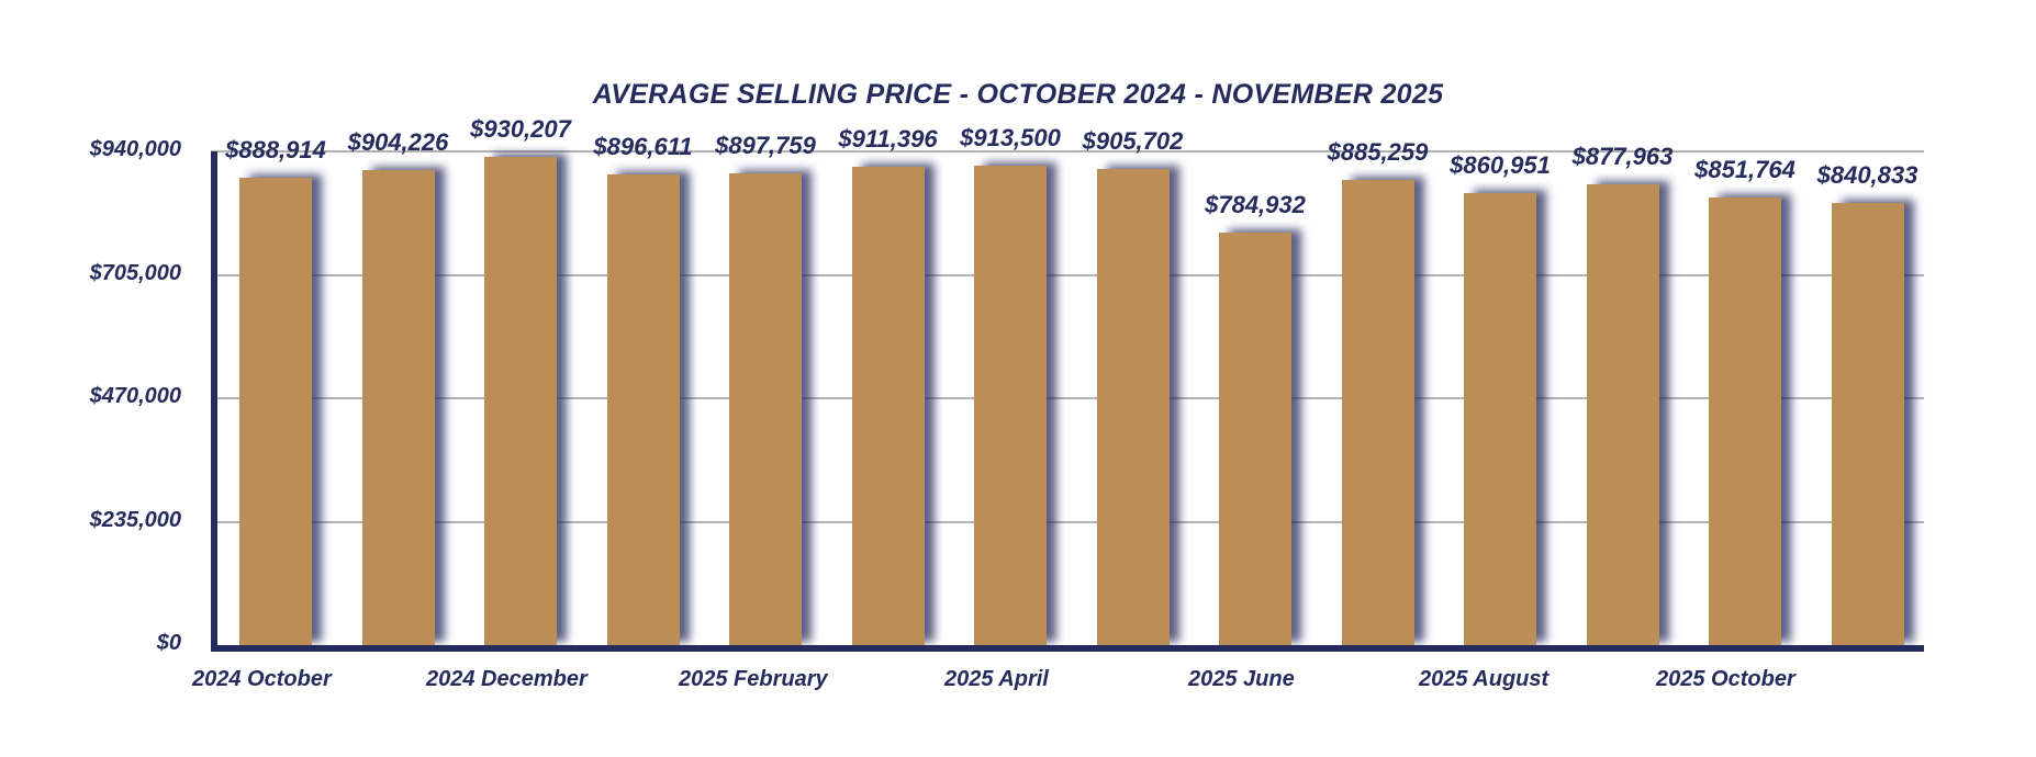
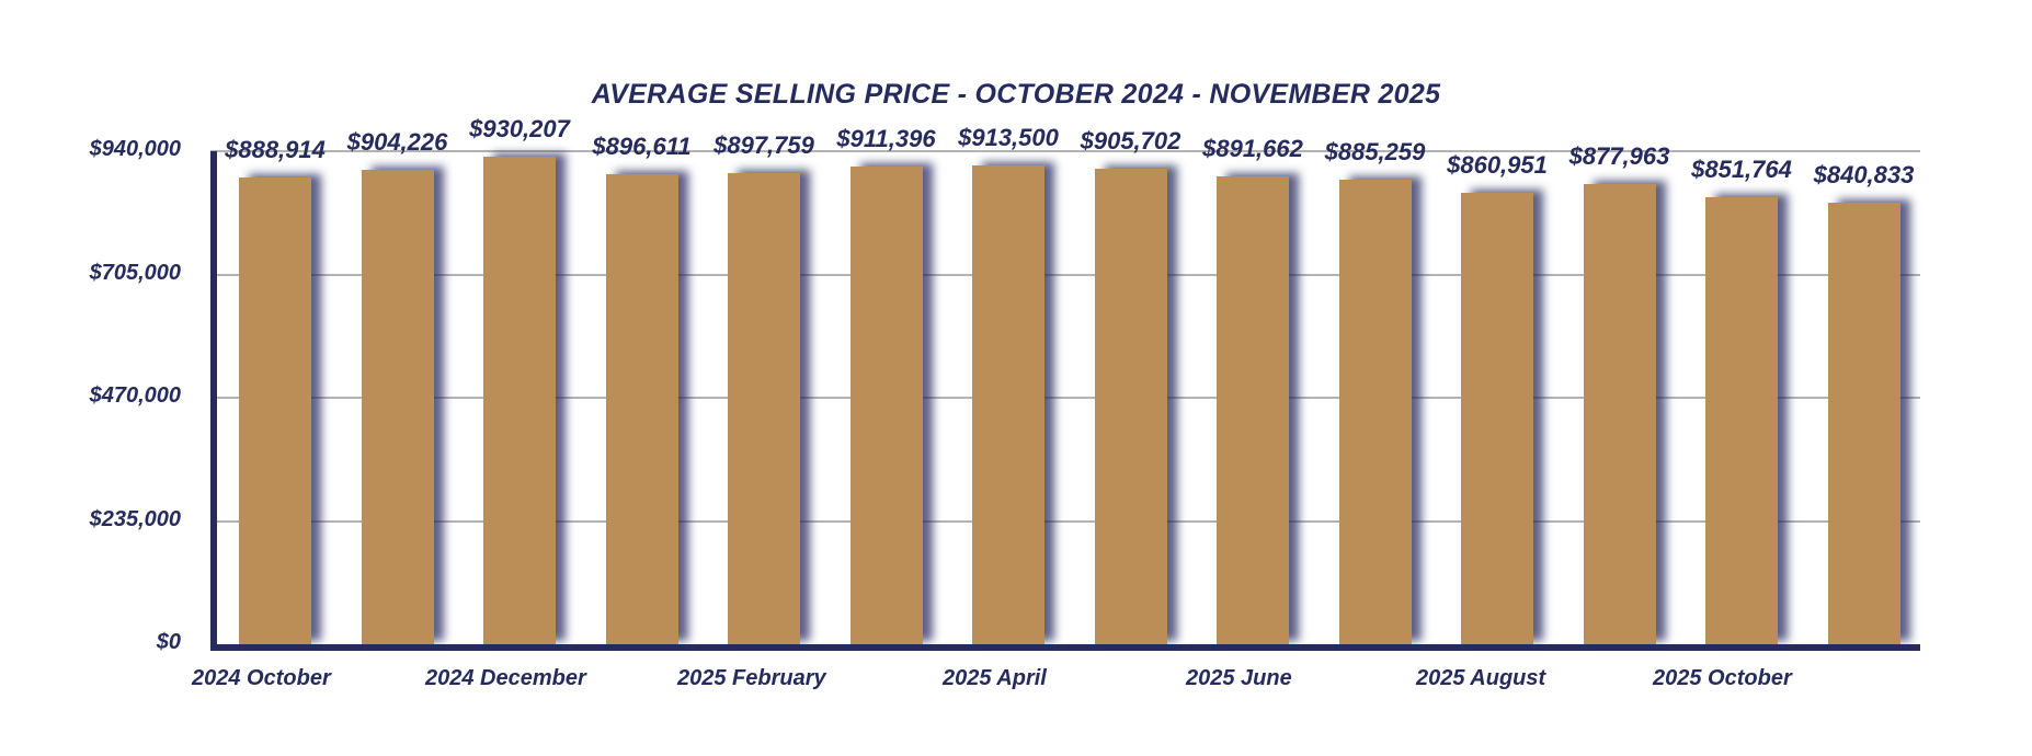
2025 June: $784,932 -> $891,662
